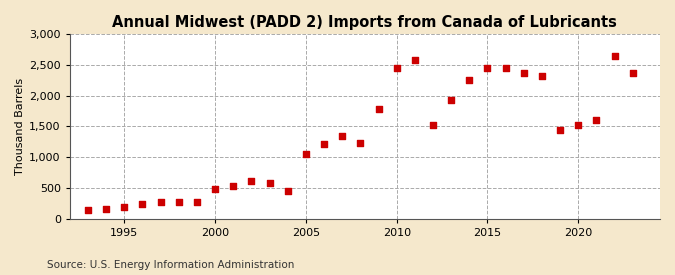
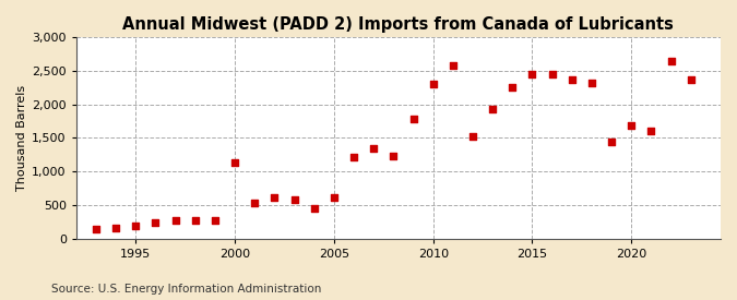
2000: 490 -> 1,140
2005: 1,050 -> 620
2010: 2,450 -> 2,300
2020: 1,530 -> 1,680
